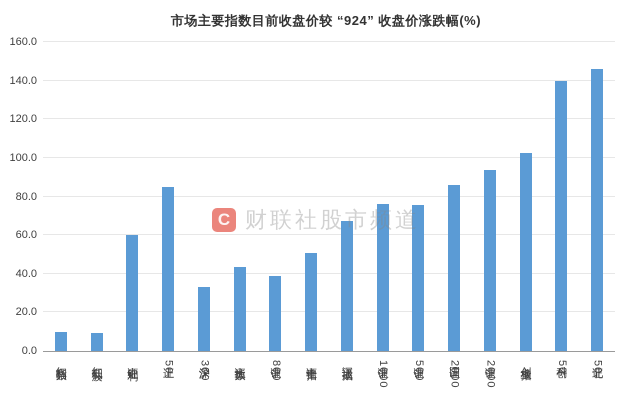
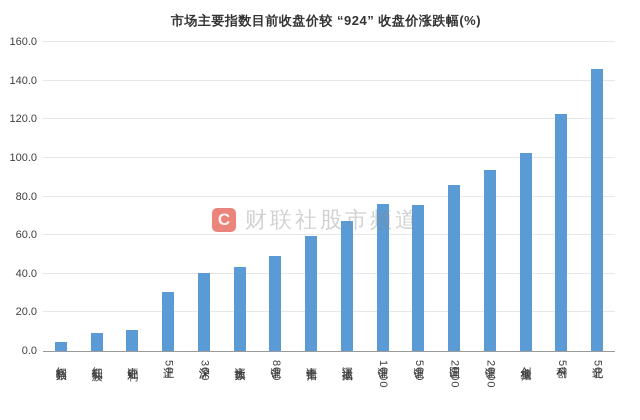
红利指数: 10 -> 4
中证红利: 60 -> 11
上证50: 85 -> 30
沪深300: 33 -> 40
中证800: 39 -> 49
中证全指: 51 -> 60
科创50: 140 -> 122
